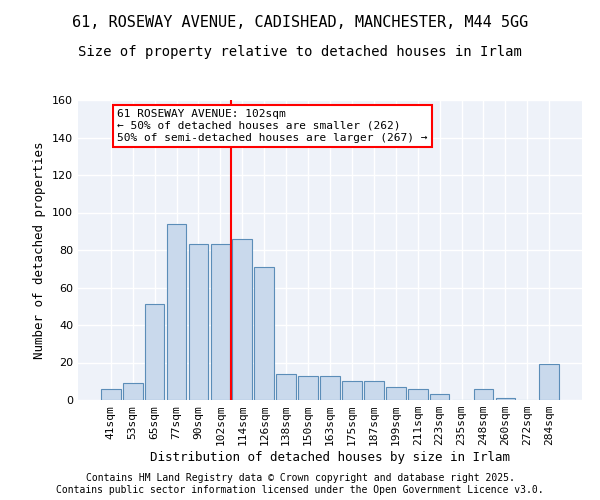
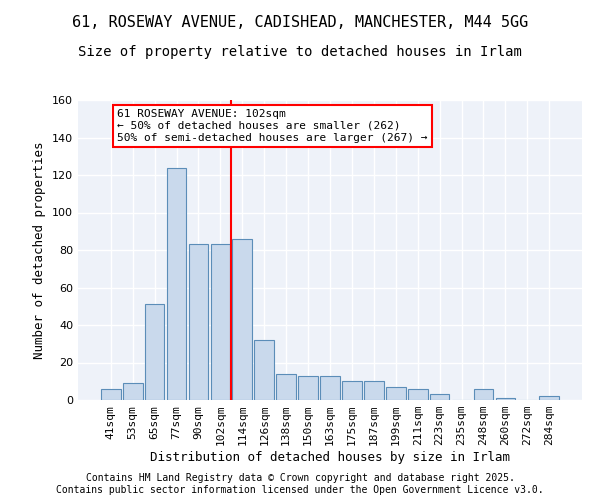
77sqm: 94 -> 124
126sqm: 71 -> 32
284sqm: 19 -> 2
